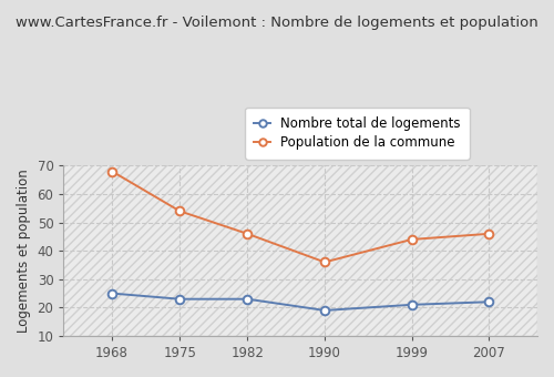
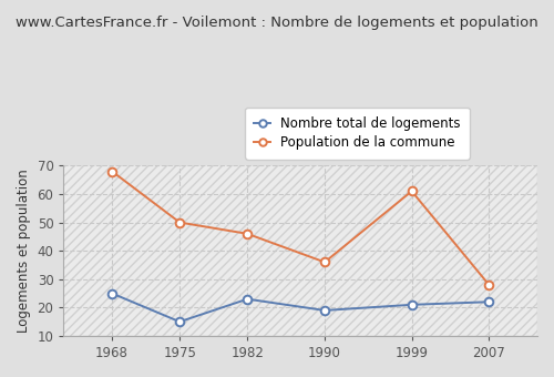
Nombre total de logements/1975: 23 -> 15
Population de la commune/1975: 54 -> 50
Population de la commune/1999: 44 -> 61
Population de la commune/2007: 46 -> 28
